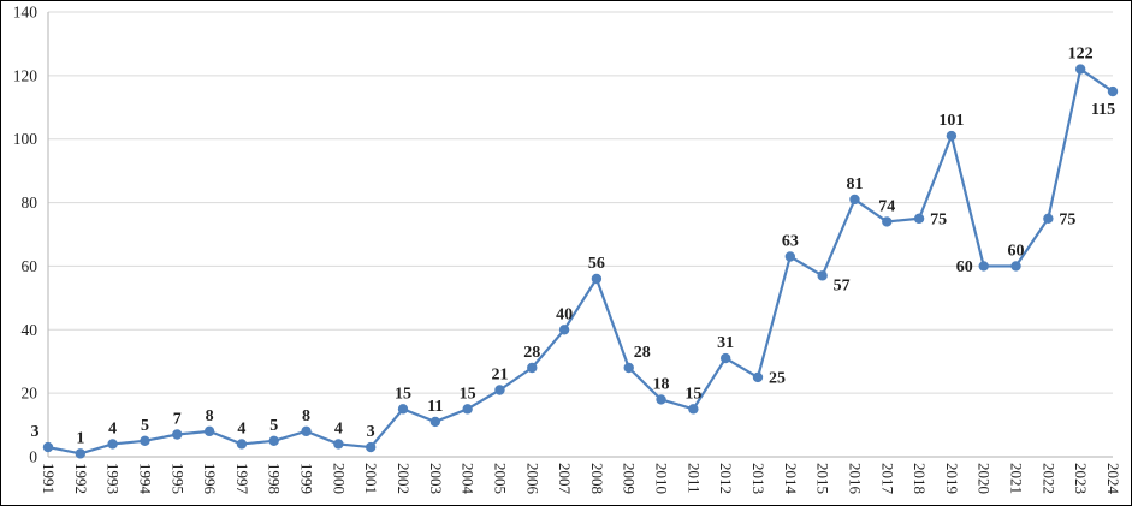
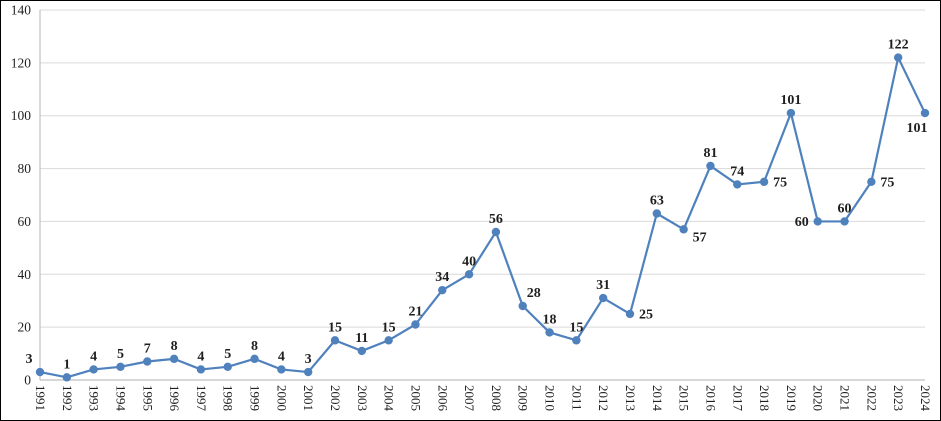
2006: 28 -> 34
2024: 115 -> 101
